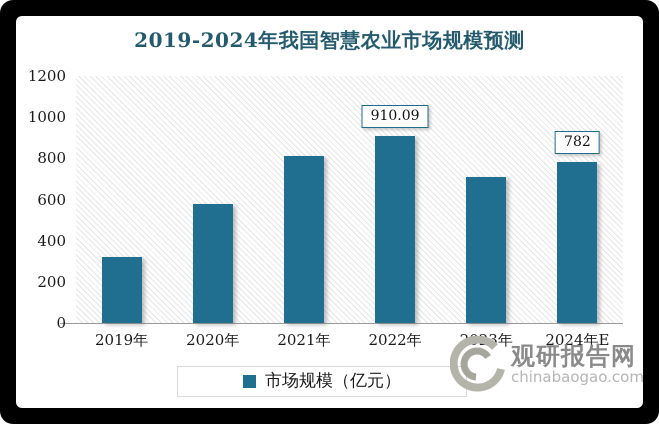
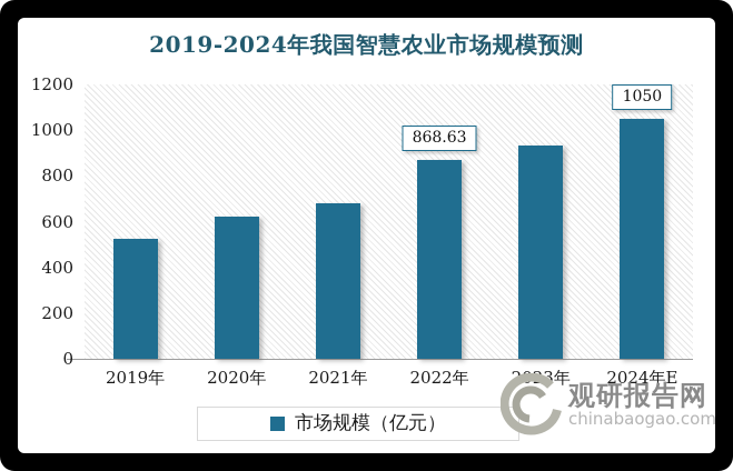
2019年: 320 -> 520
2020年: 580 -> 620
2021年: 810 -> 680
2022年: 910.09 -> 868.63
2023年: 710 -> 940
2024年E: 782 -> 1050
